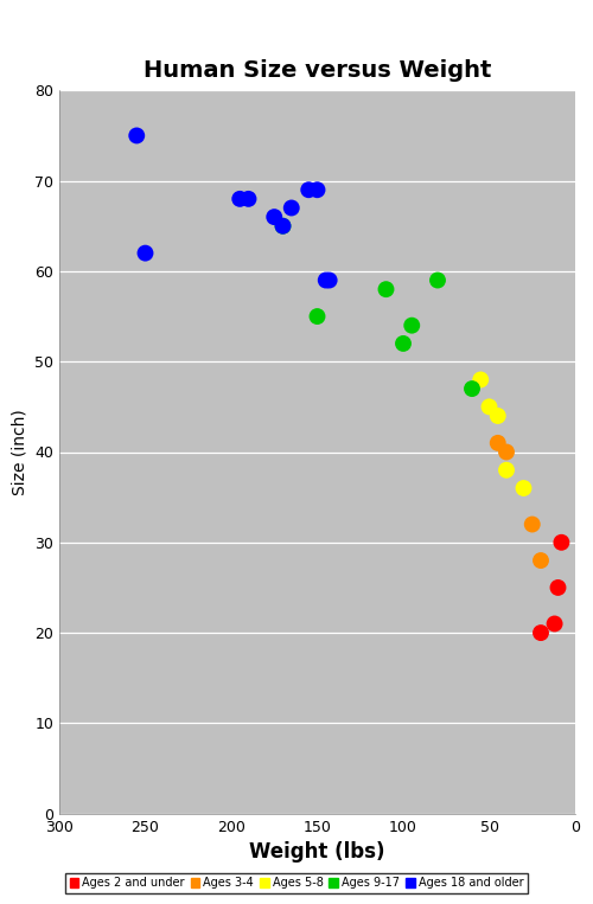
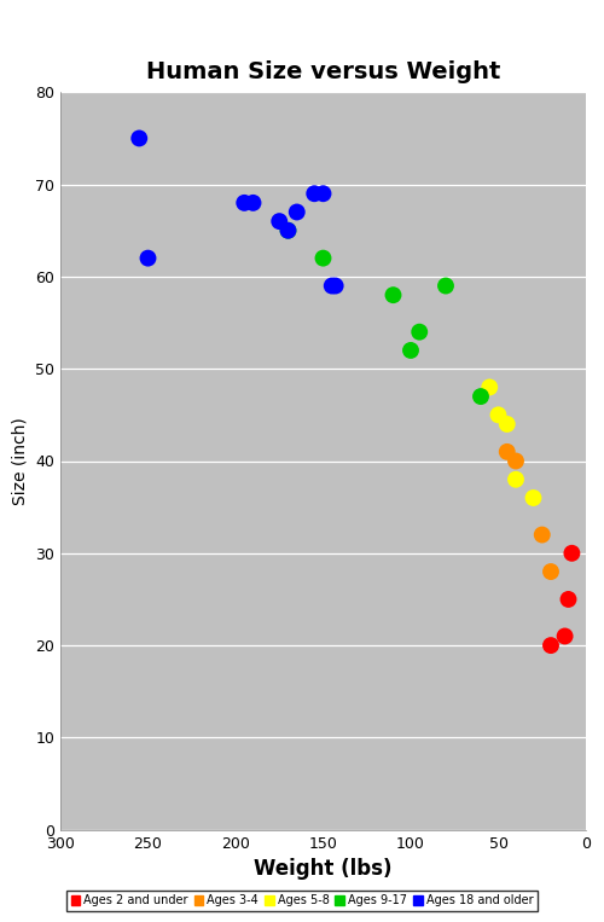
Ages 9-17/150: 55 -> 62
